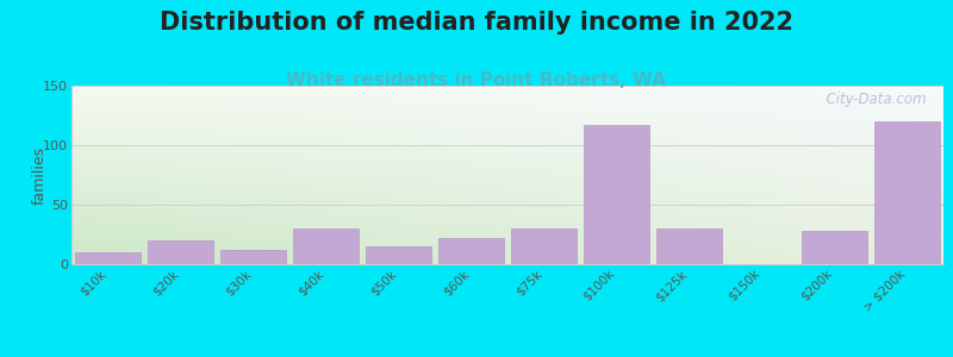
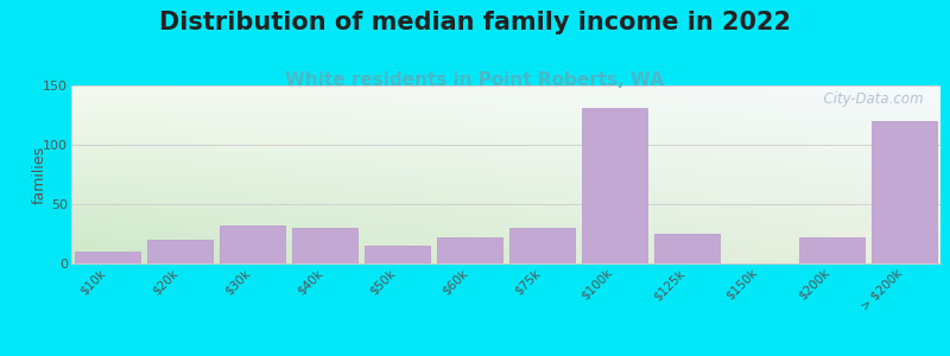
$30k: 12 -> 32
$100k: 117 -> 131
$125k: 30 -> 25
$200k: 28 -> 22
